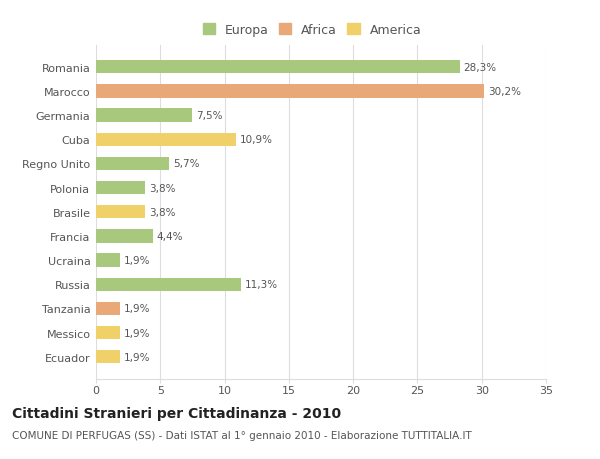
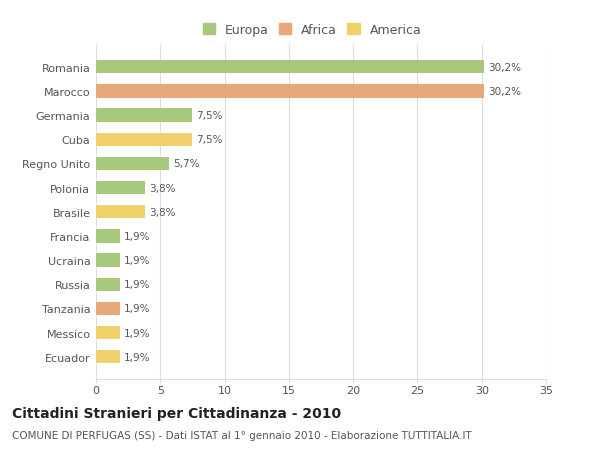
Romania: 28,3% -> 30,2%
Cuba: 10,9% -> 7,5%
Francia: 4,4% -> 1,9%
Russia: 11,3% -> 1,9%
